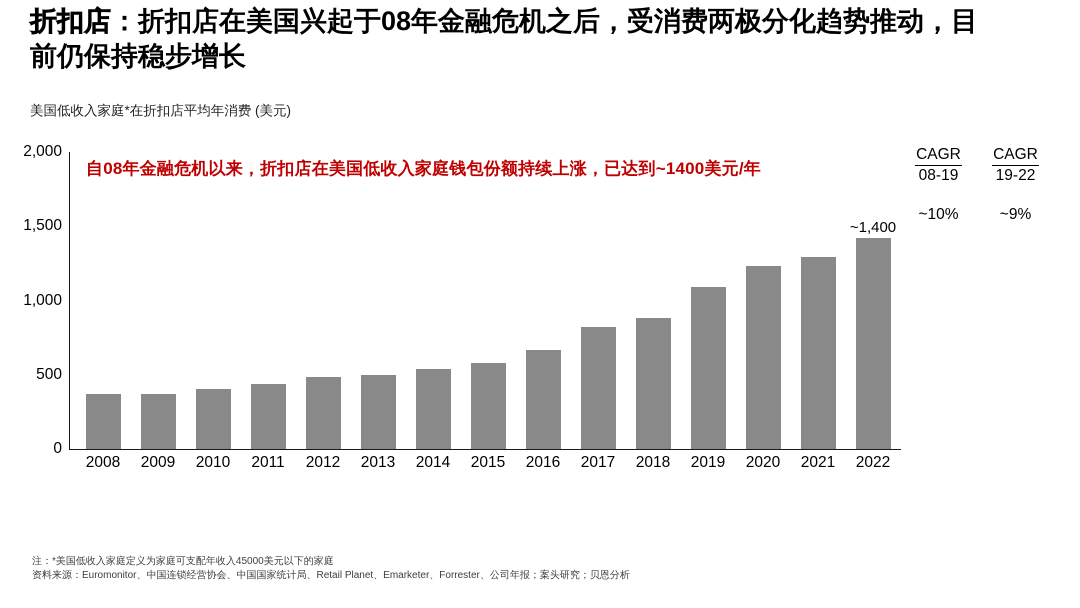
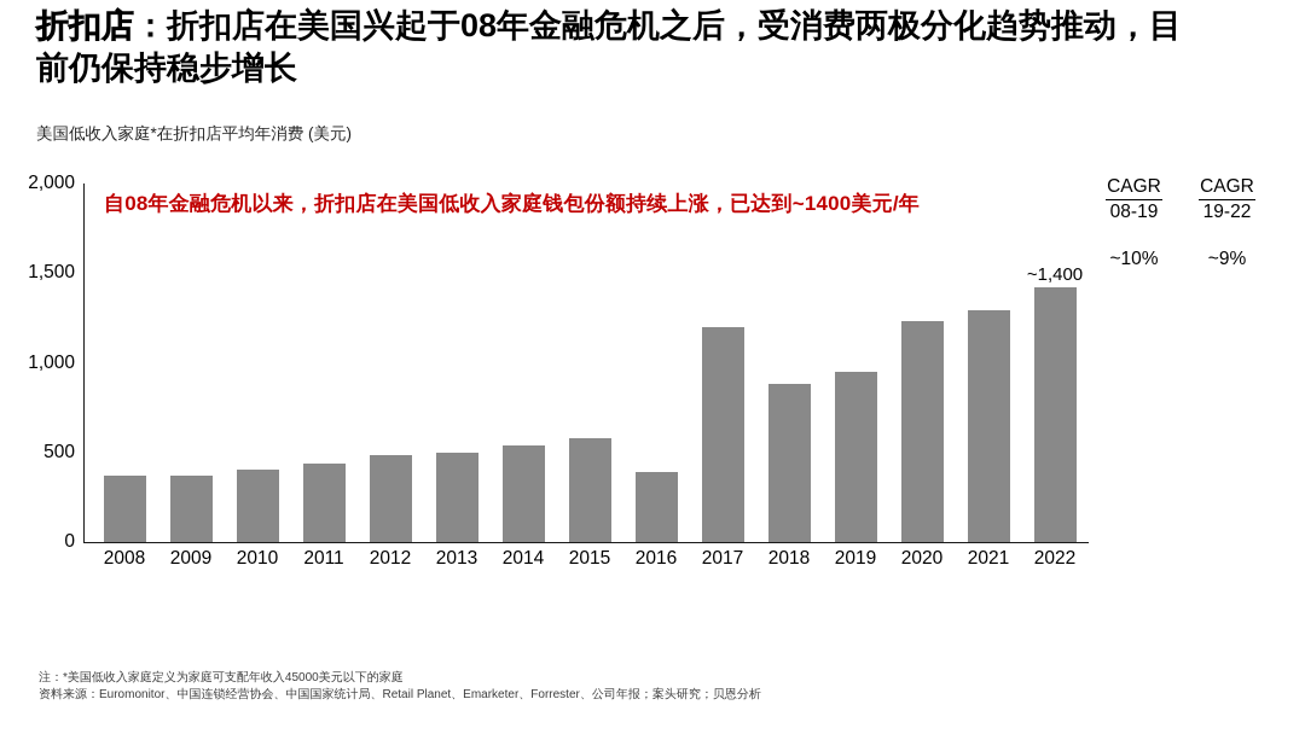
2016: 670 -> 390
2017: 820 -> 1200
2019: 1090 -> 950
